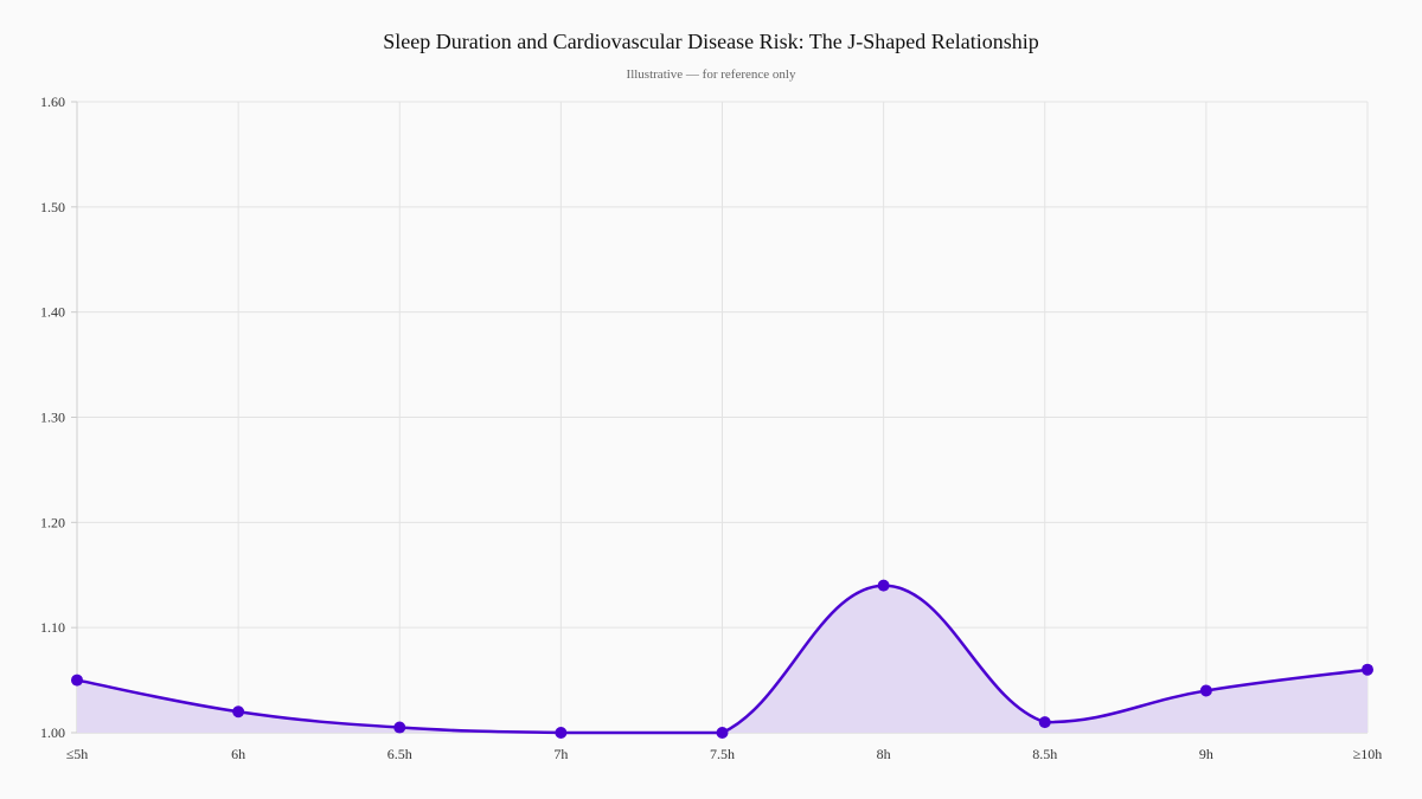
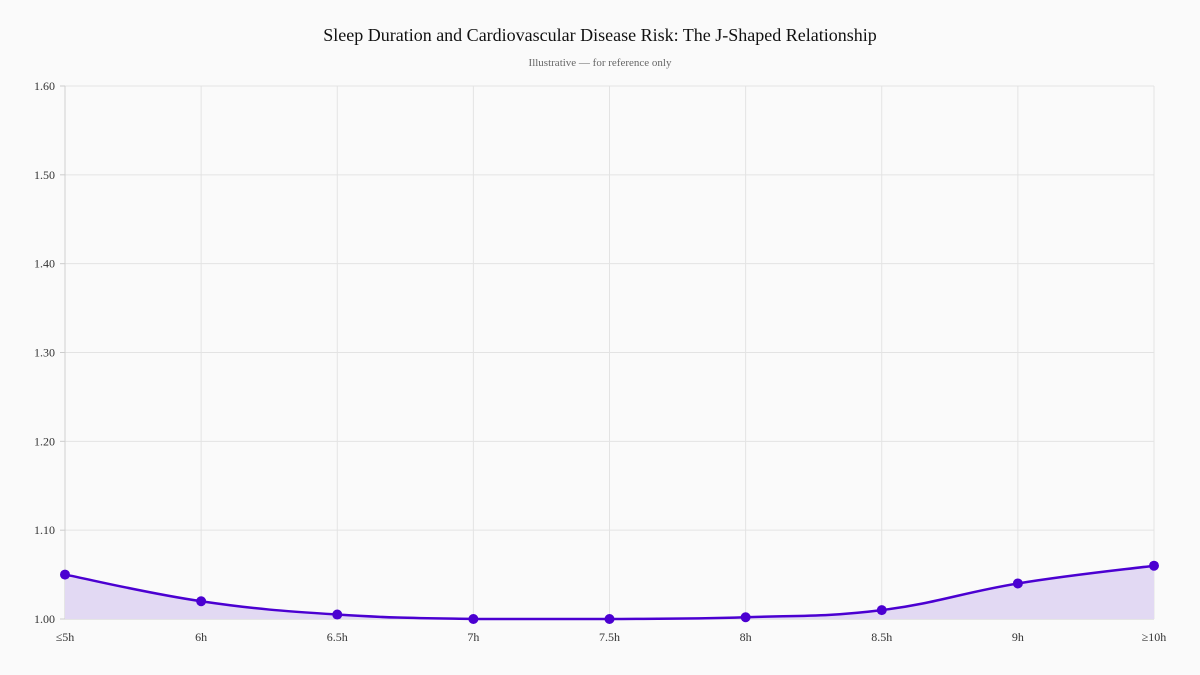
8h: 1.14 -> 1.00
